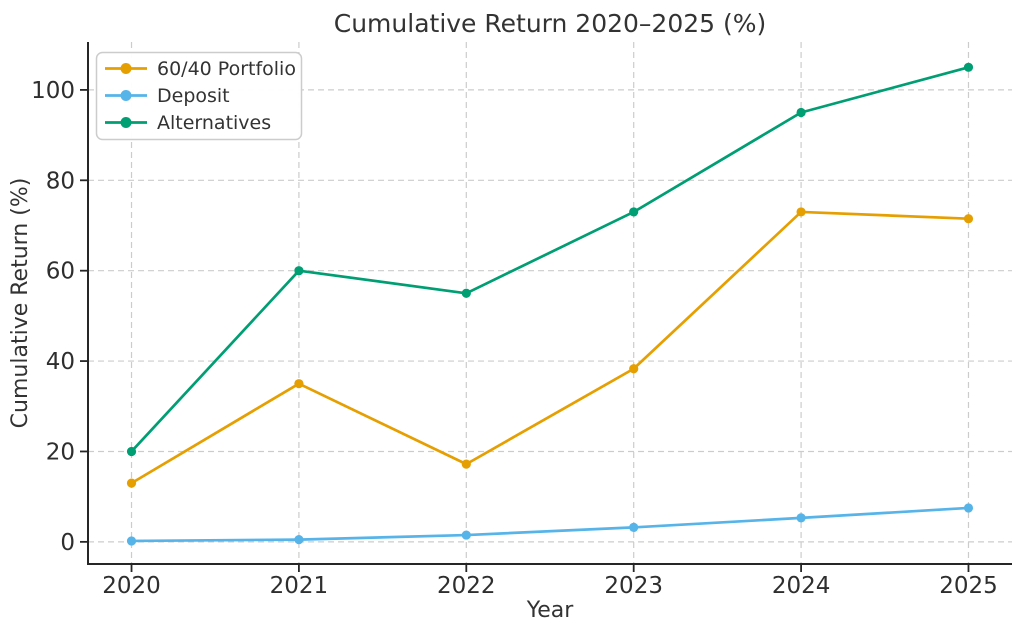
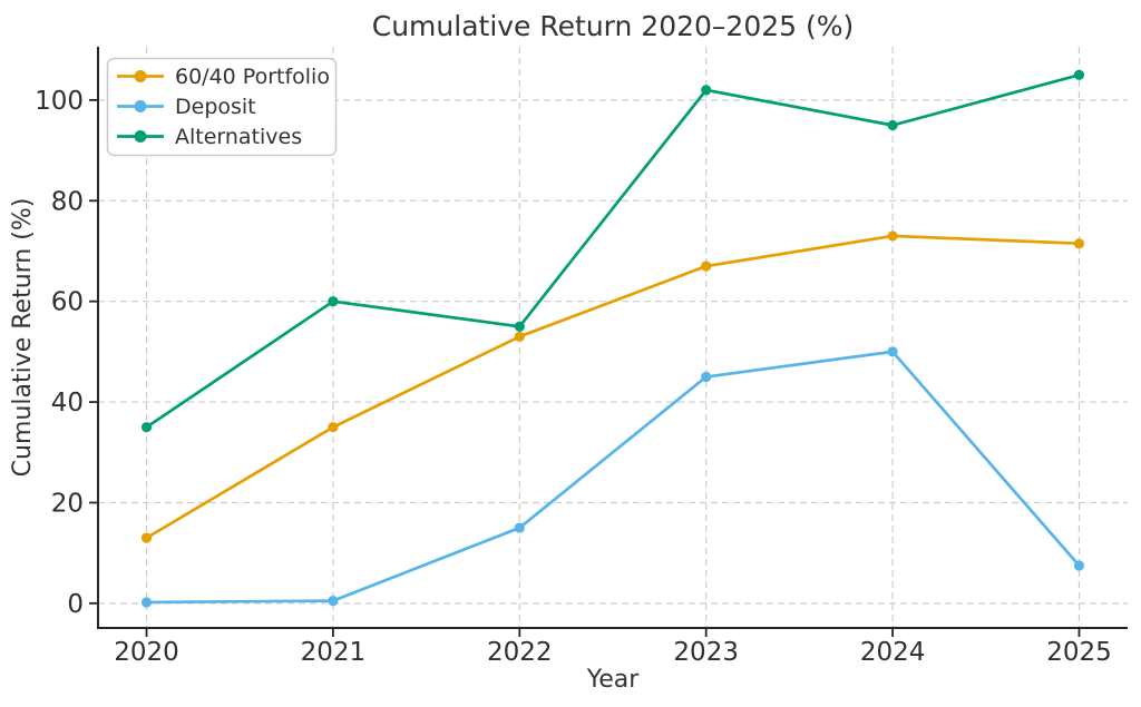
Alternatives/2020: 20 -> 35
60/40 Portfolio/2022: 17 -> 53
Deposit/2022: 2 -> 15
60/40 Portfolio/2023: 38 -> 67
Deposit/2023: 3 -> 45
Alternatives/2023: 73 -> 102
Deposit/2024: 5 -> 50
